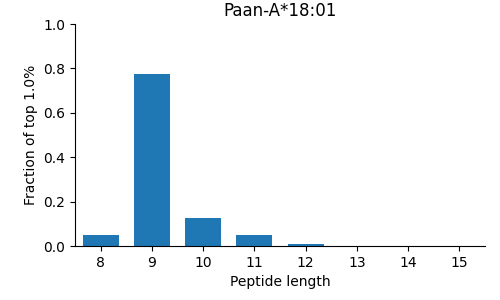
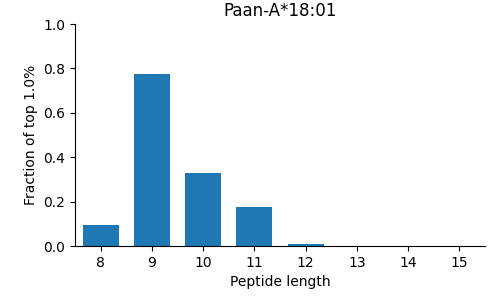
8: 0.050 -> 0.095
10: 0.125 -> 0.330
11: 0.048 -> 0.175
